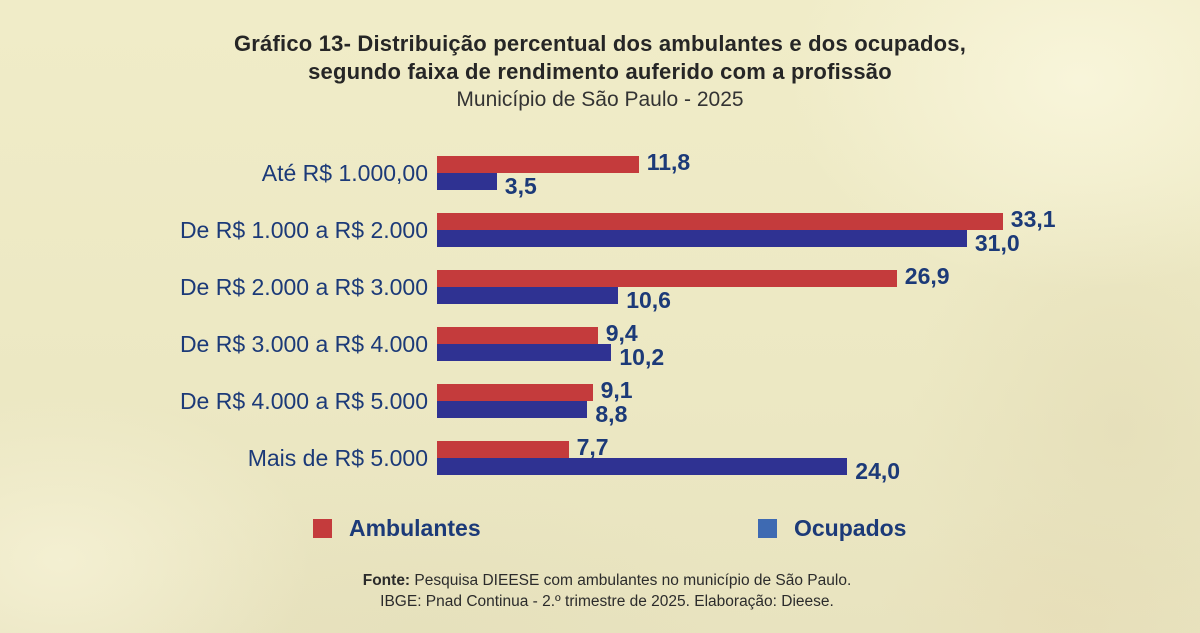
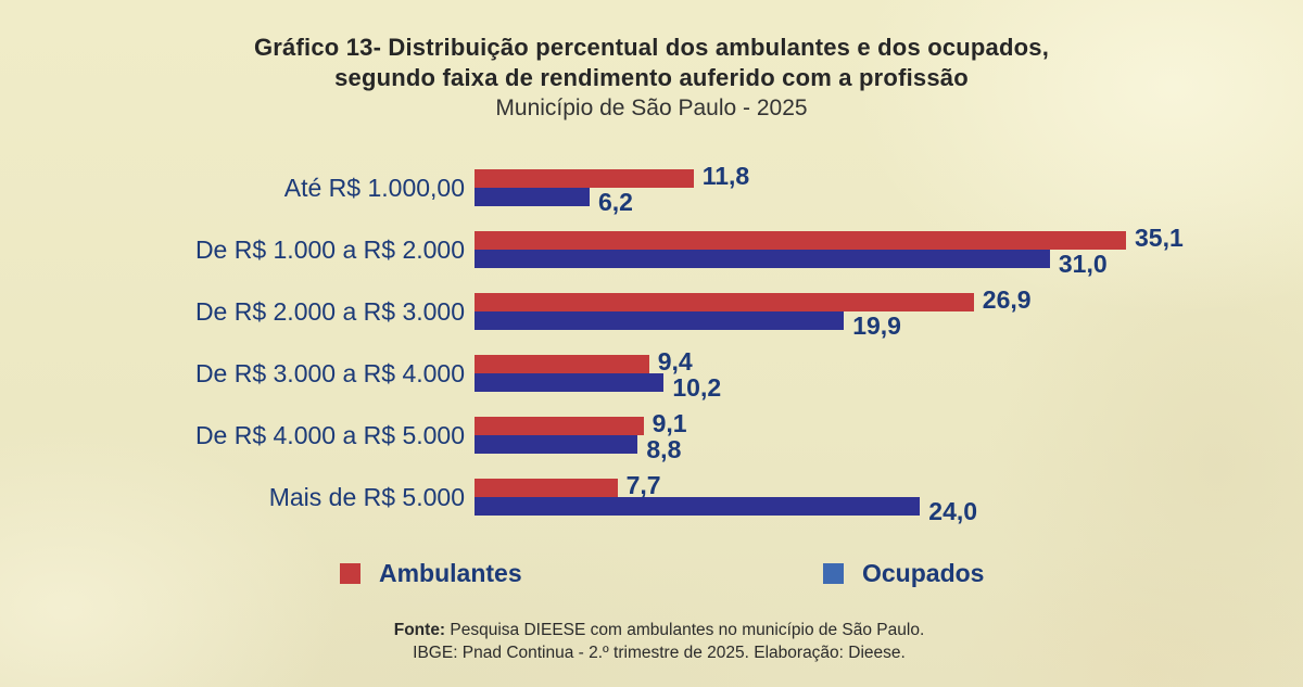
Ocupados/Até R$ 1.000,00: 3,5 -> 6,2
Ambulantes/De R$ 1.000 a R$ 2.000: 33,1 -> 35,1
Ocupados/De R$ 2.000 a R$ 3.000: 10,6 -> 19,9
